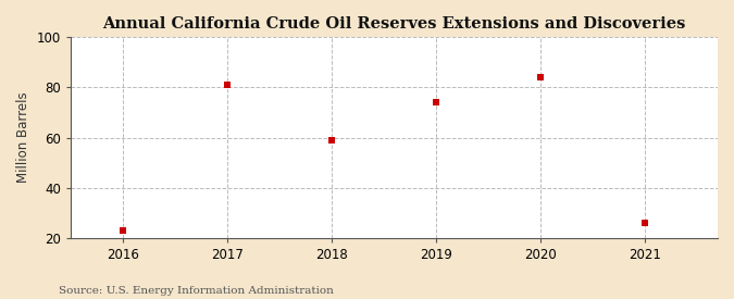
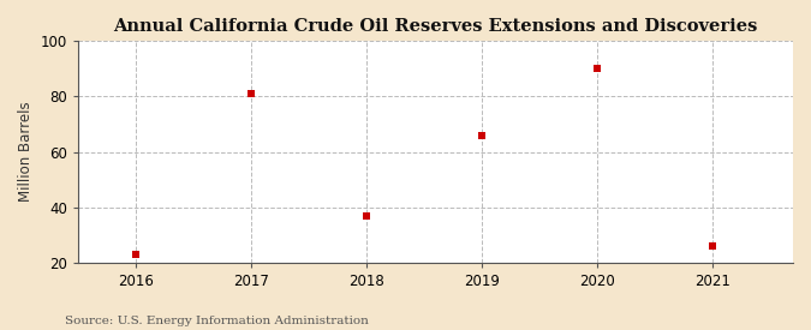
2018: 59 -> 37
2019: 74 -> 66
2020: 84 -> 90
